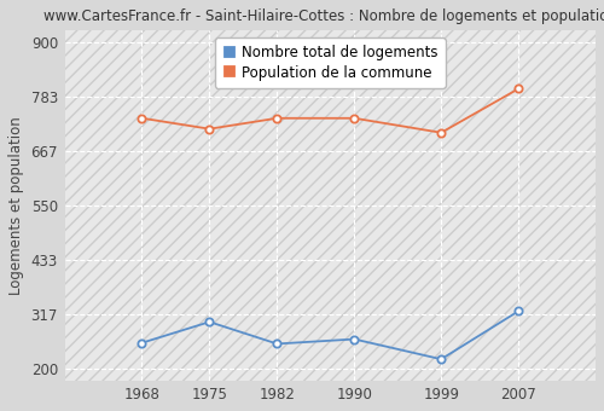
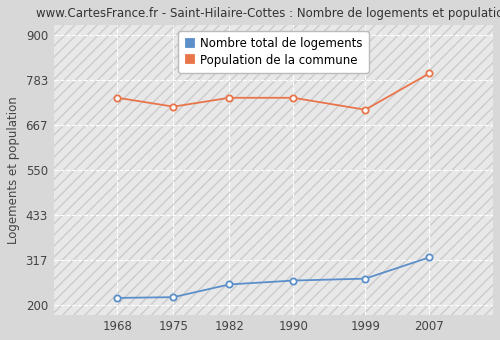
Nombre total de logements/1968: 255 -> 218
Nombre total de logements/1975: 300 -> 220
Nombre total de logements/1999: 220 -> 268
